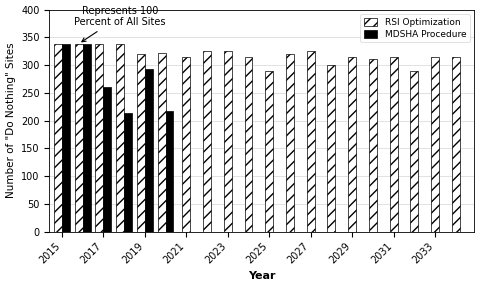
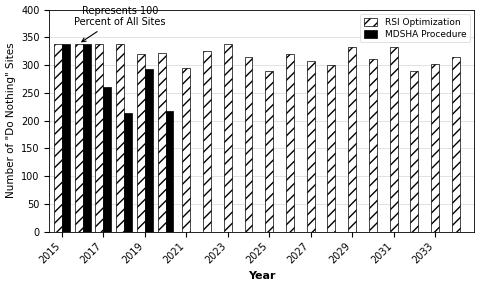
RSI Optimization/2021: 315 -> 294
RSI Optimization/2023: 325 -> 338
RSI Optimization/2027: 325 -> 308
RSI Optimization/2029: 315 -> 332
RSI Optimization/2031: 315 -> 332
RSI Optimization/2033: 315 -> 302
